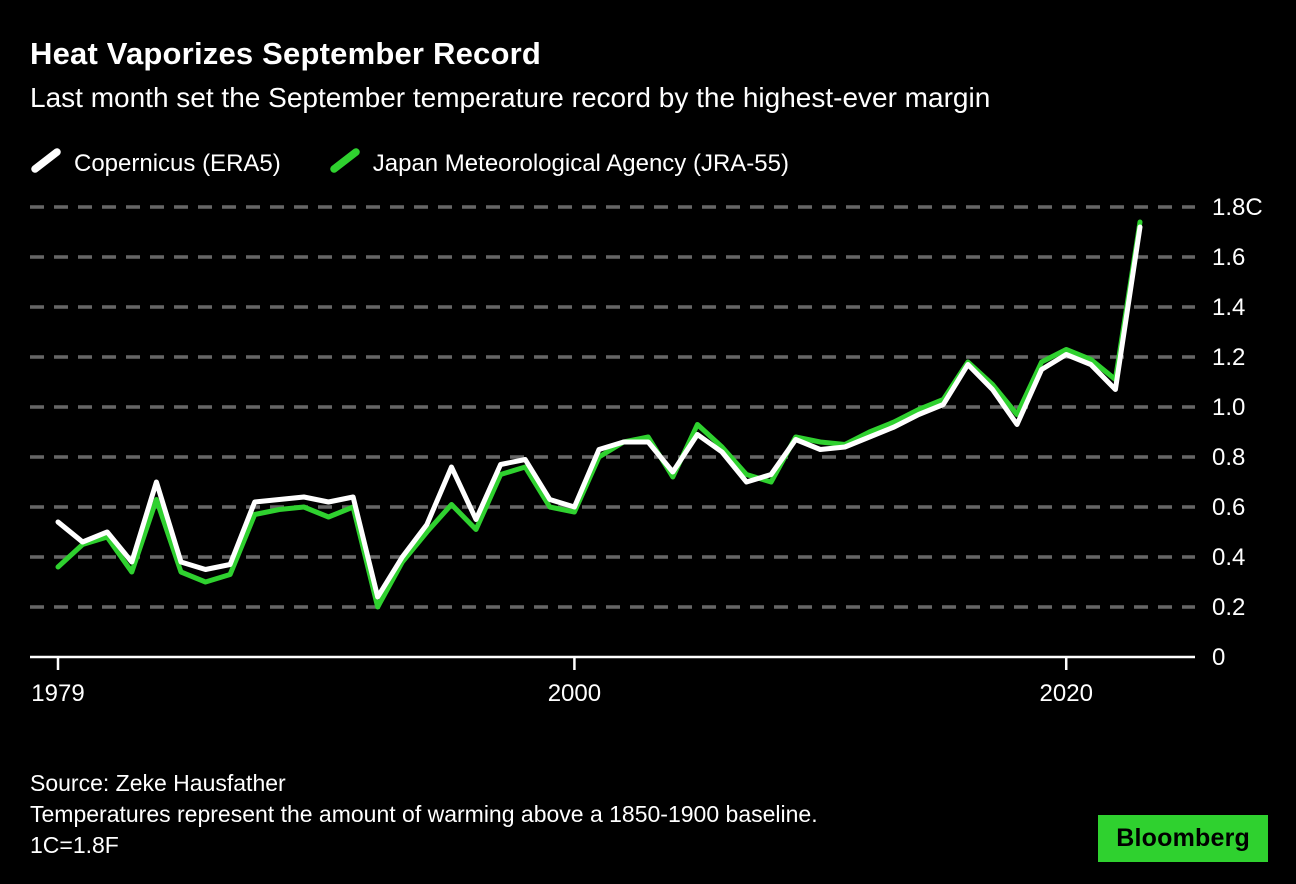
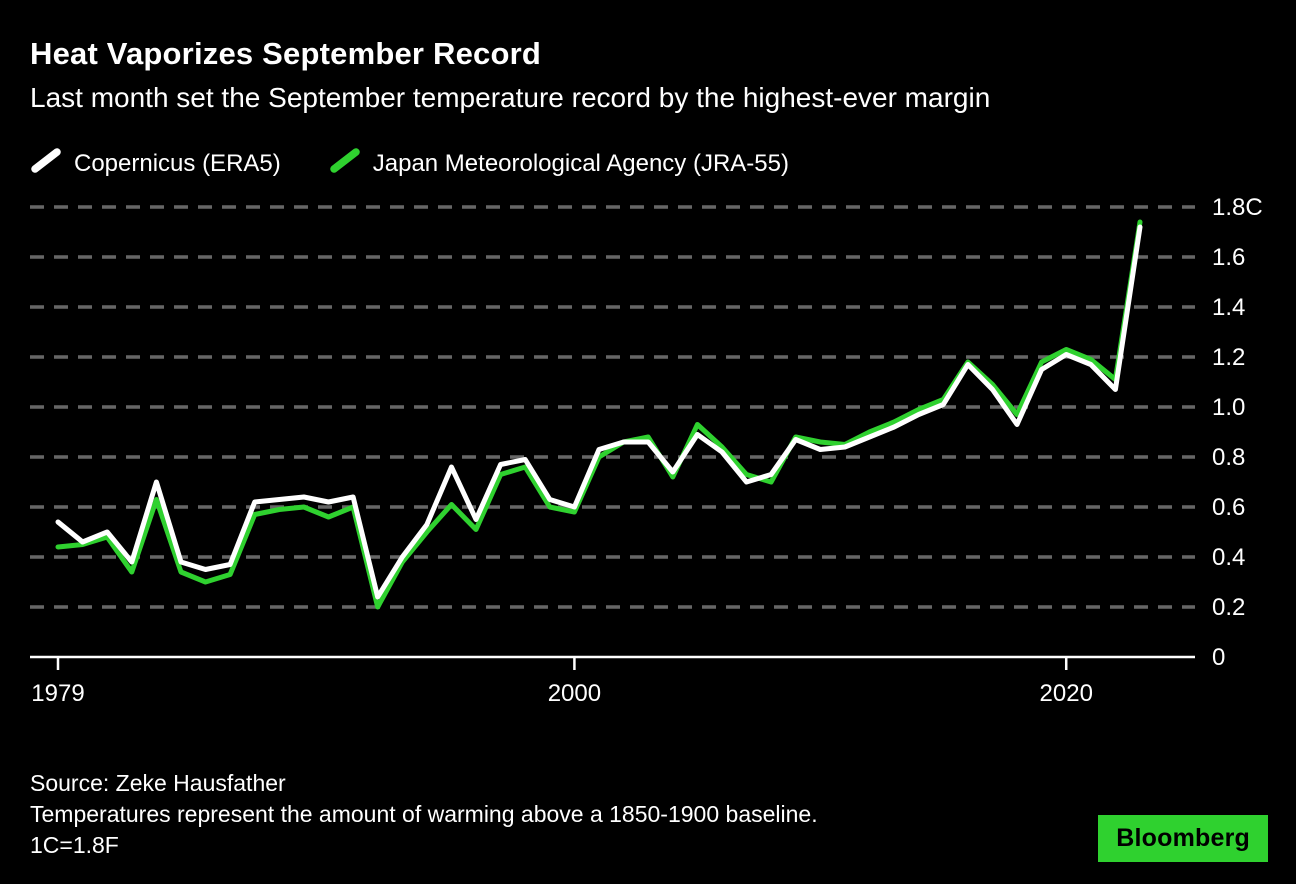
Japan Meteorological Agency (JRA-55)/1979: 0.36 -> 0.44
